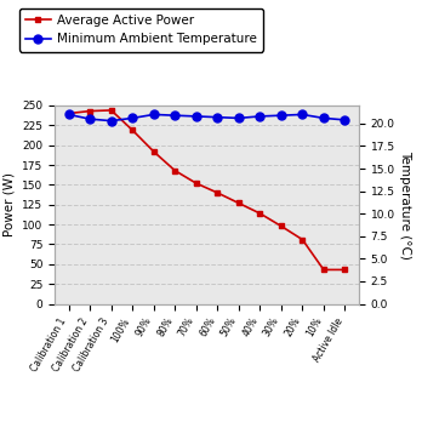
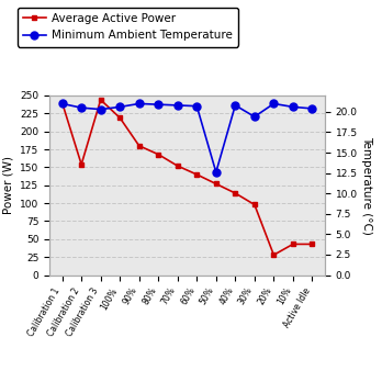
Average Active Power/Calibration 2: 243 -> 154
Average Active Power/90%: 192 -> 180
Minimum Ambient Temperature/50%: 20.6 -> 12.6
Minimum Ambient Temperature/30%: 20.9 -> 19.4
Average Active Power/20%: 81 -> 28
